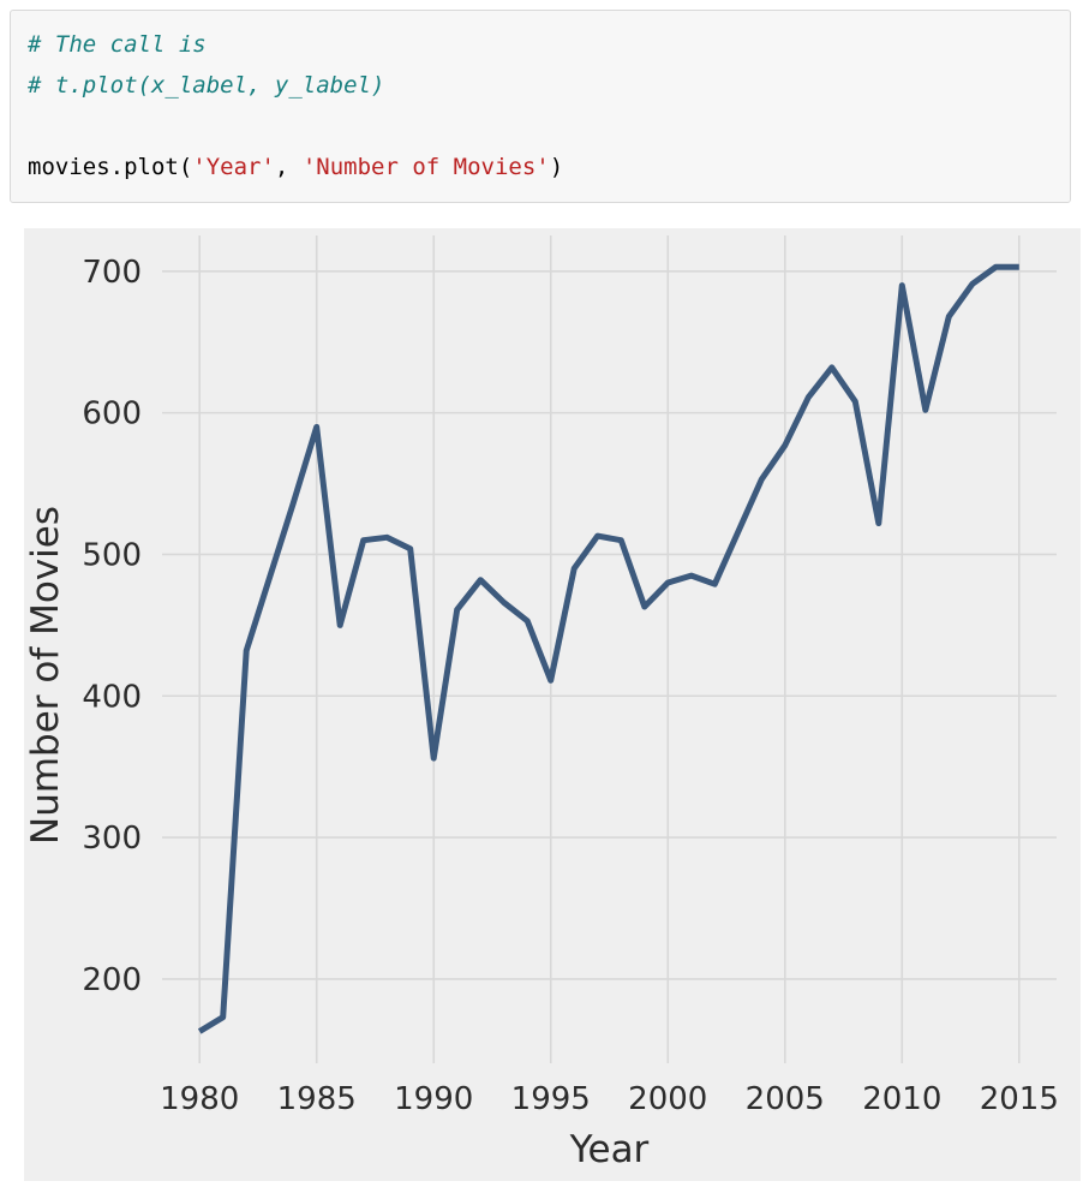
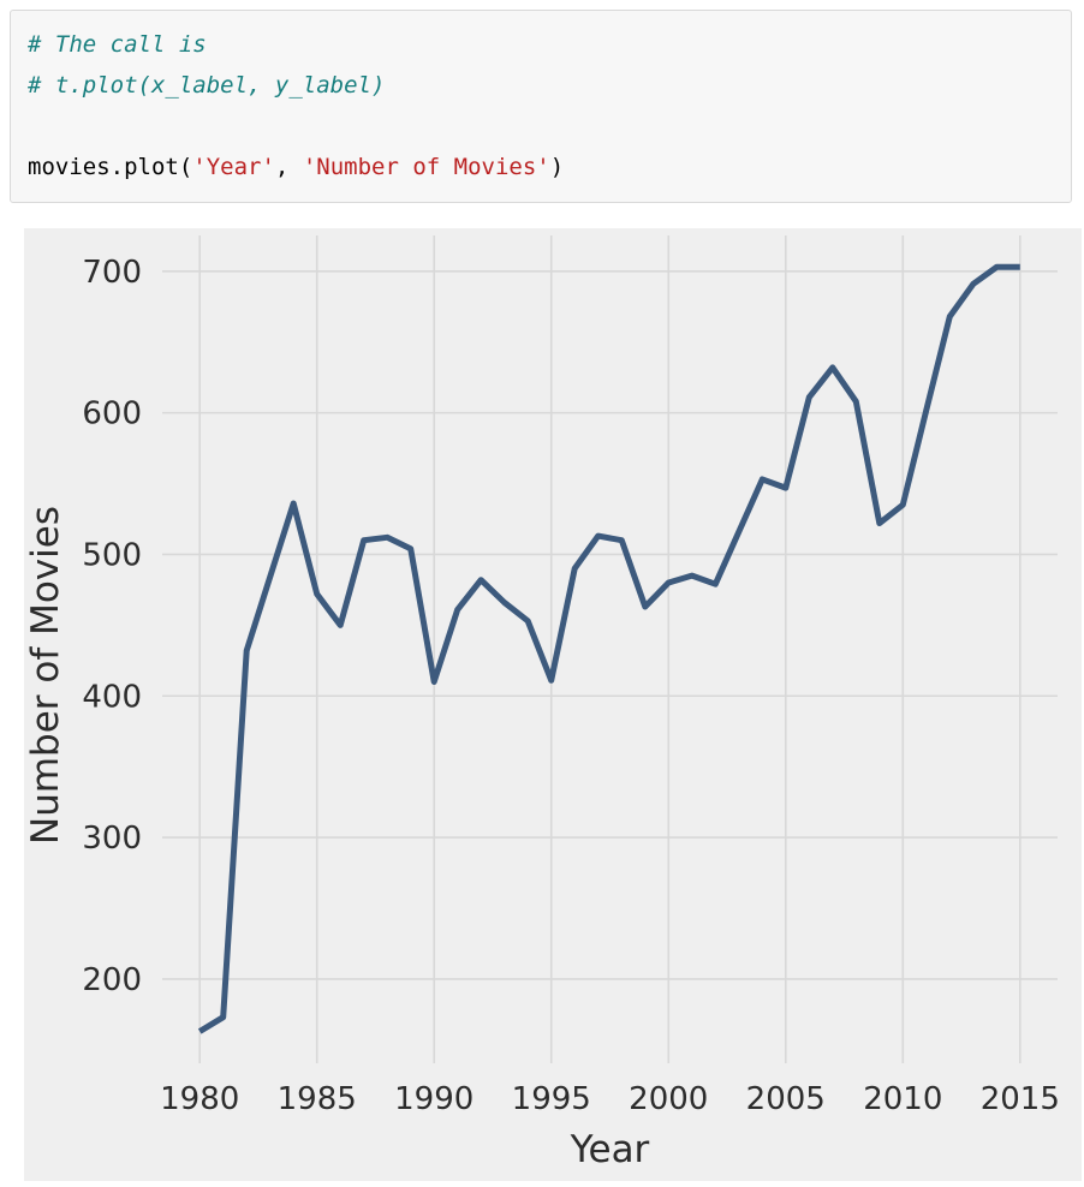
1985: 590 -> 472
1990: 356 -> 410
2005: 577 -> 547
2010: 690 -> 535
